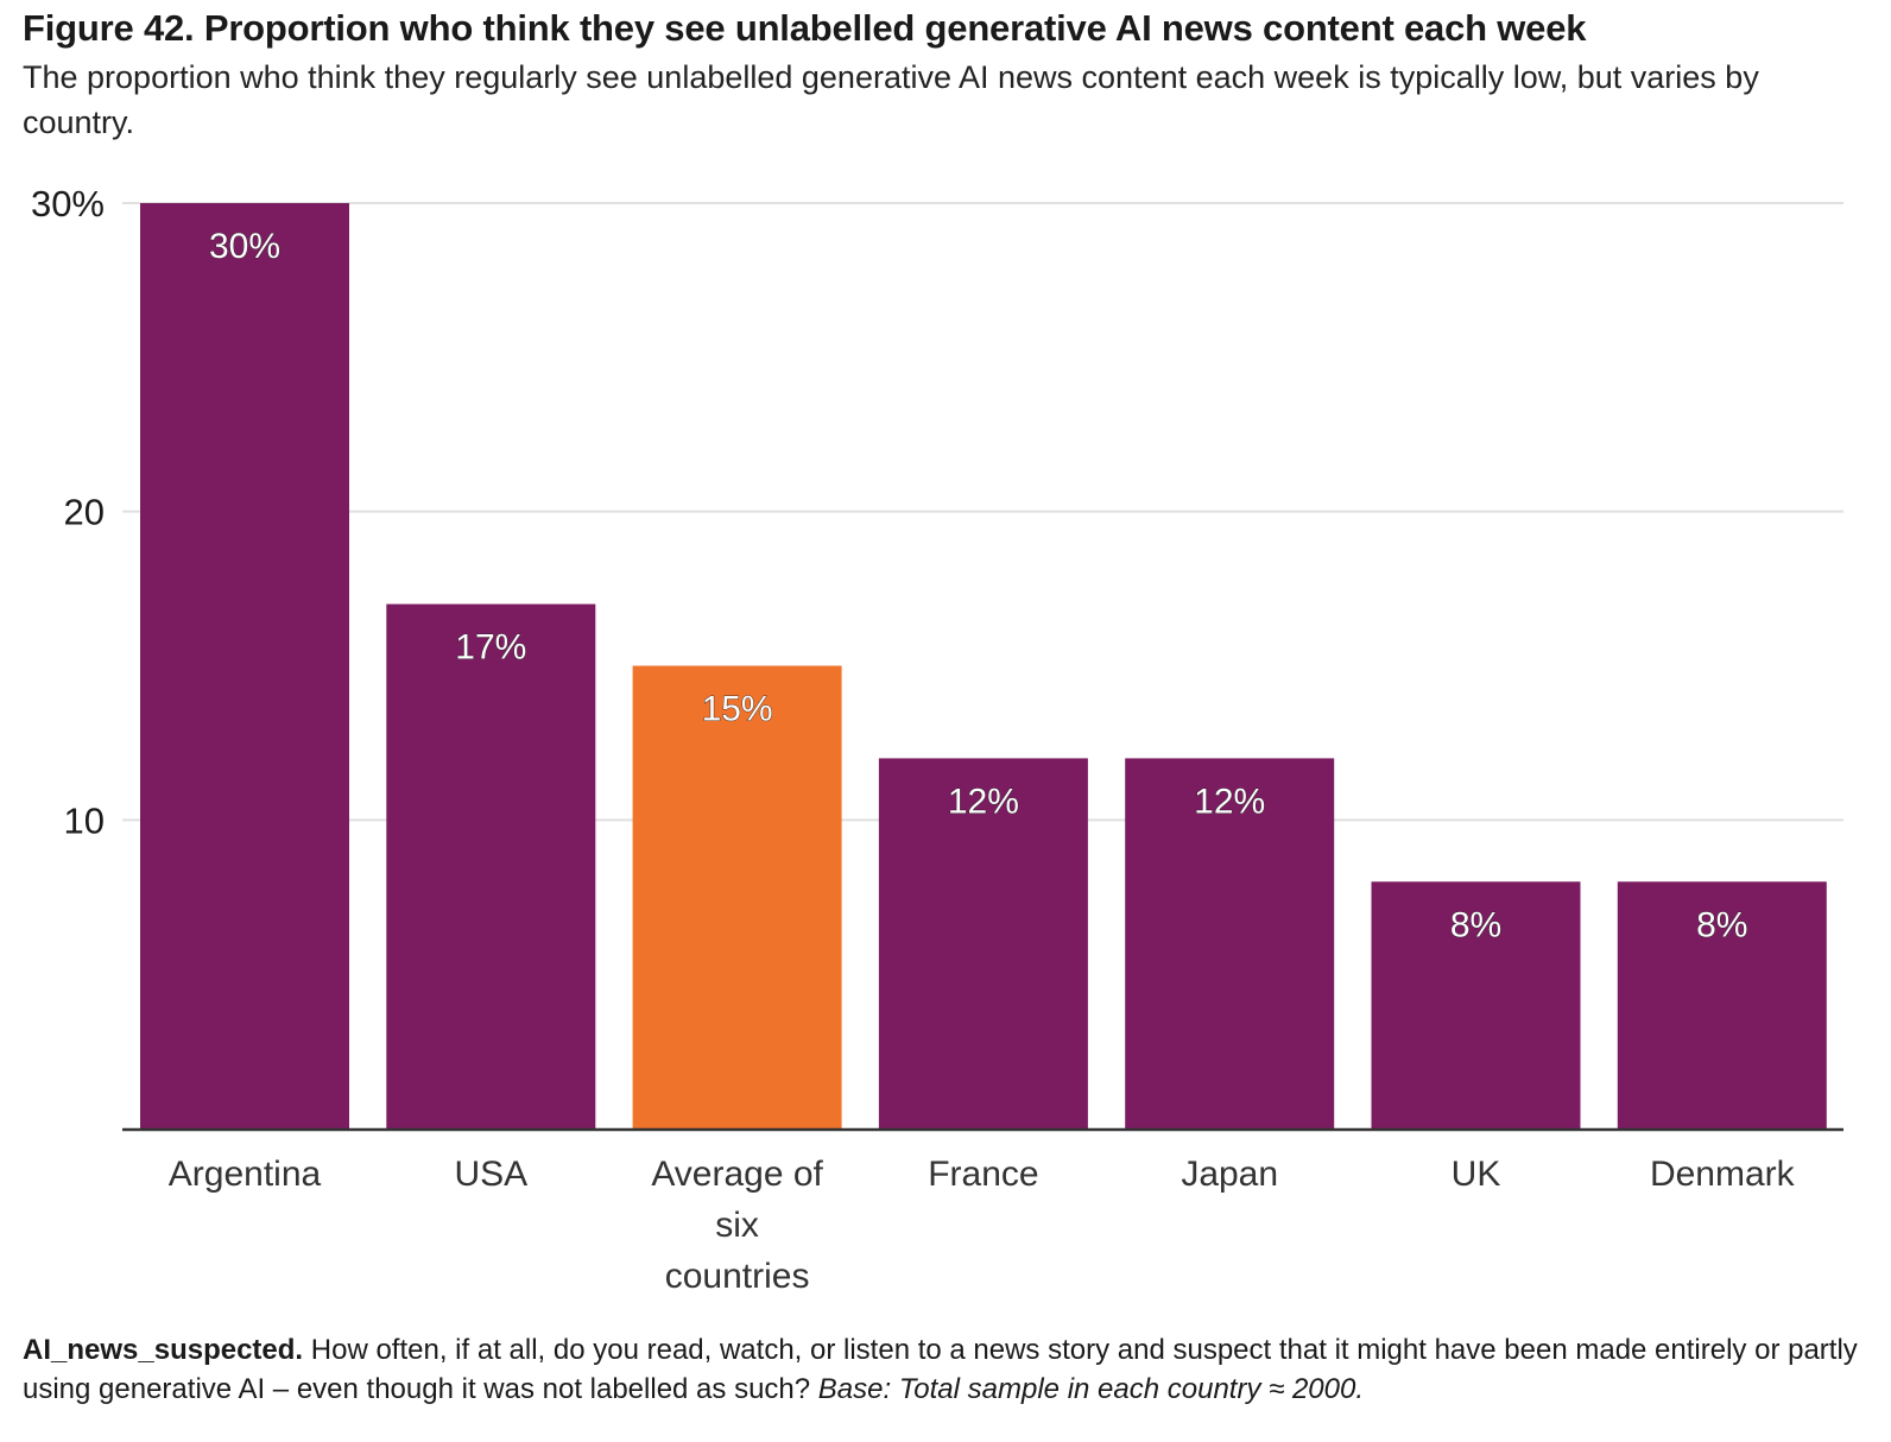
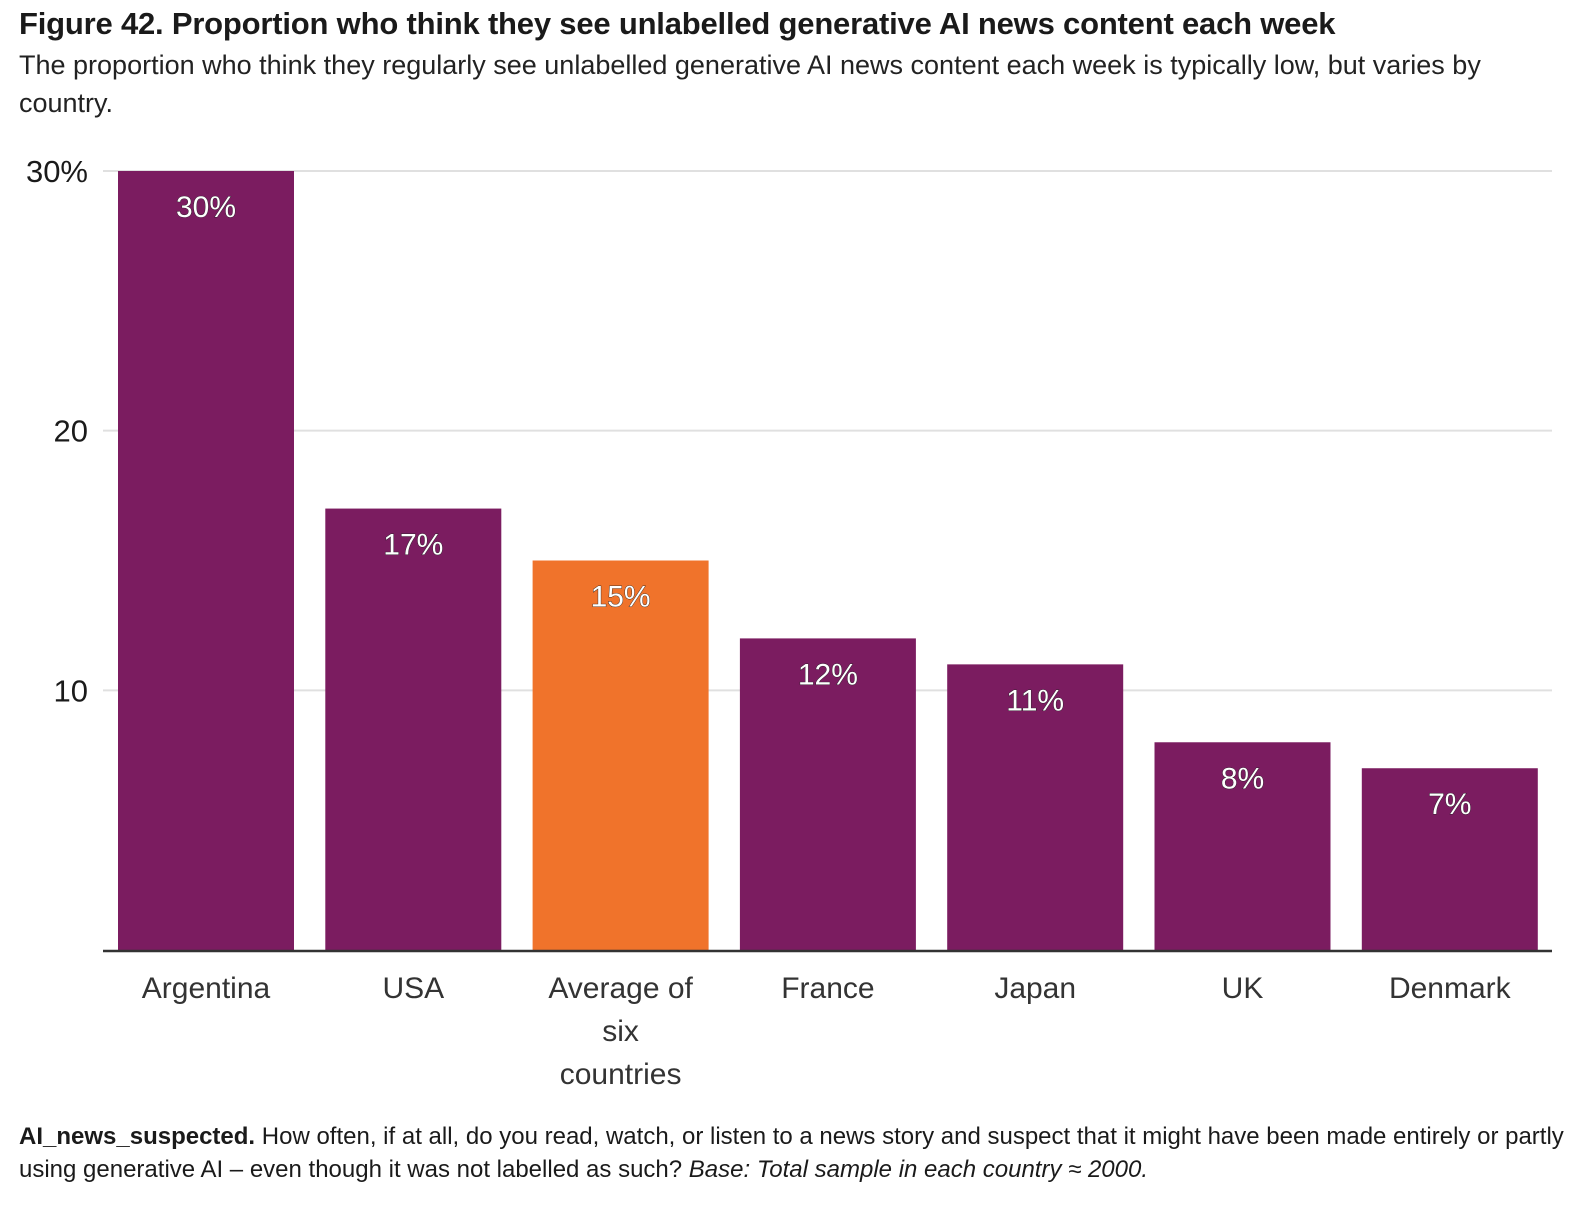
Japan: 12% -> 11%
Denmark: 8% -> 7%
